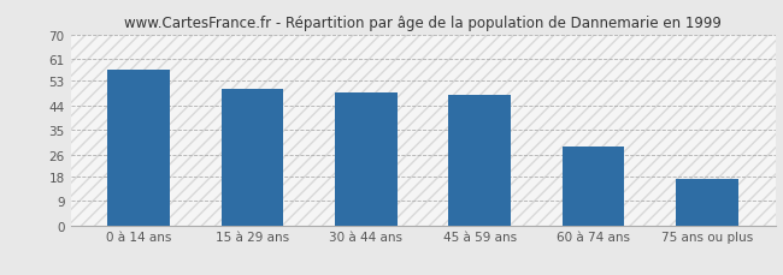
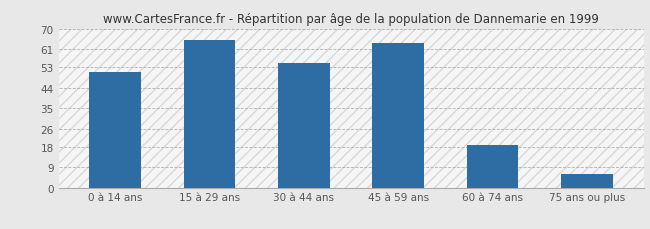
0 à 14 ans: 57 -> 51
15 à 29 ans: 50 -> 65
30 à 44 ans: 49 -> 55
45 à 59 ans: 48 -> 64
60 à 74 ans: 29 -> 19
75 ans ou plus: 17 -> 6
